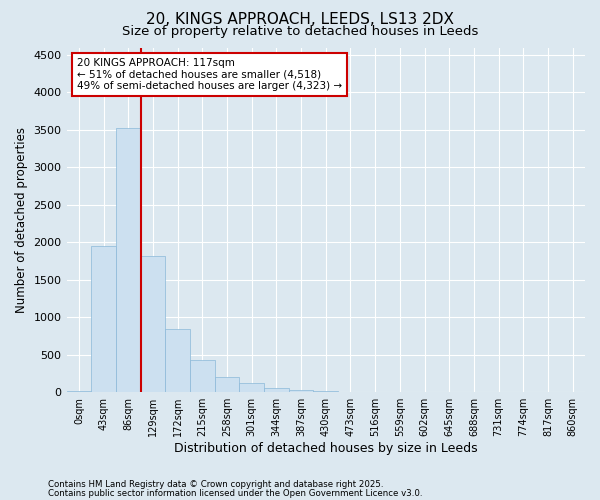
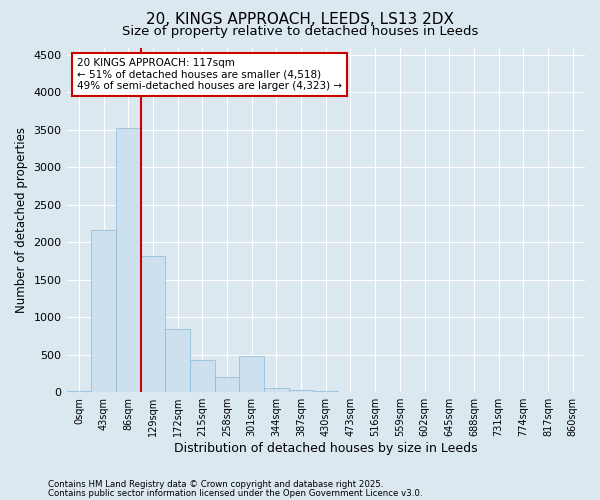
43sqm: 1950 -> 2160
301sqm: 120 -> 480
